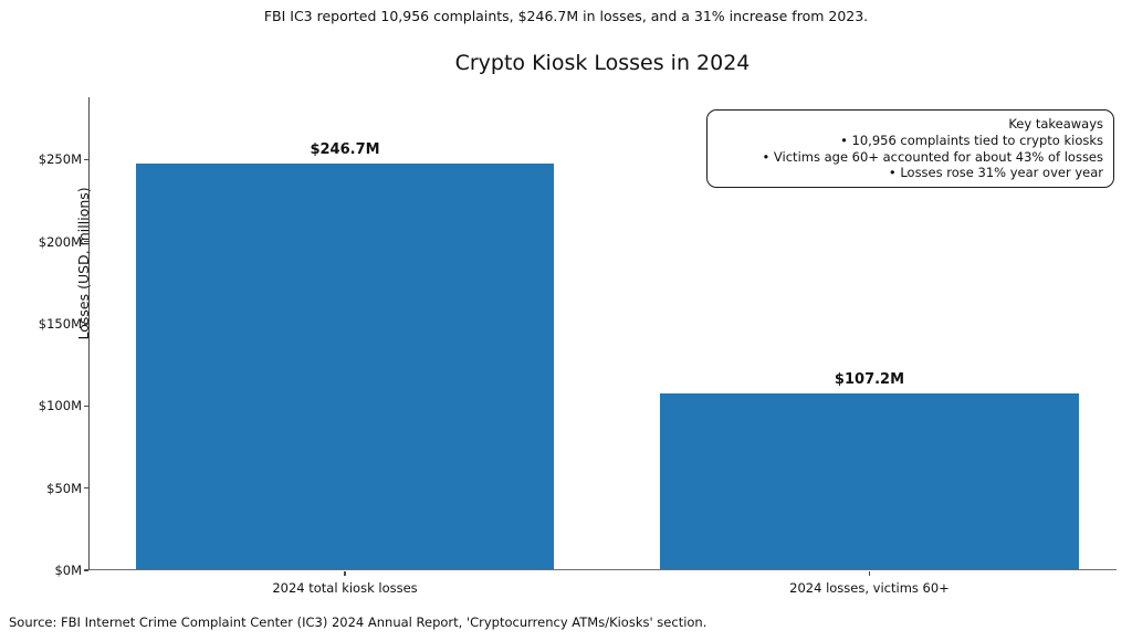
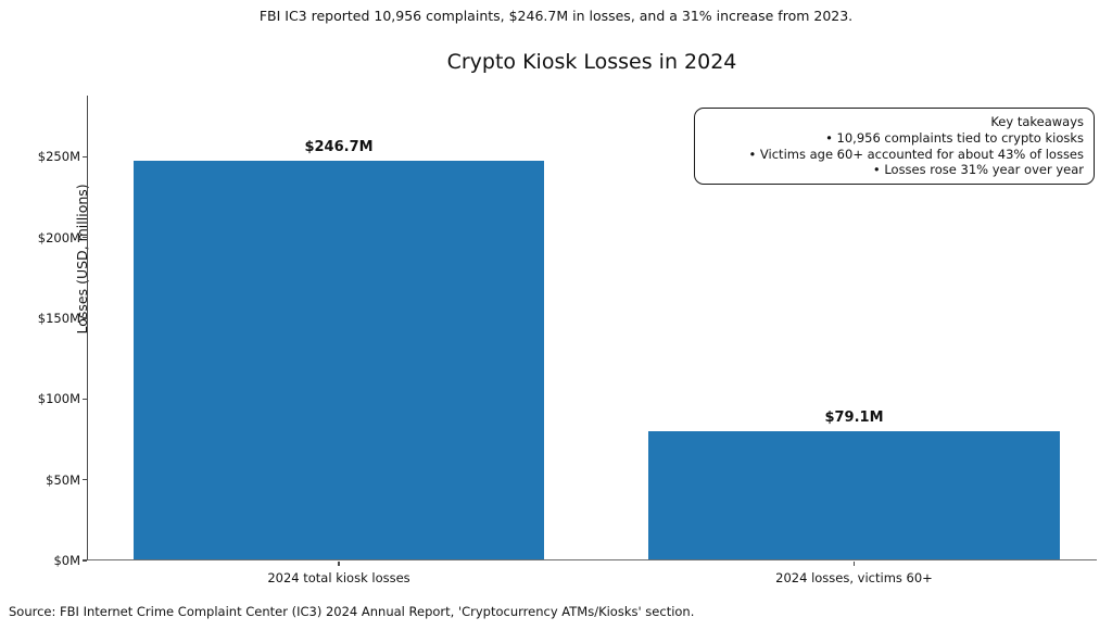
2024 losses, victims 60+: $107.2M -> $79.1M
